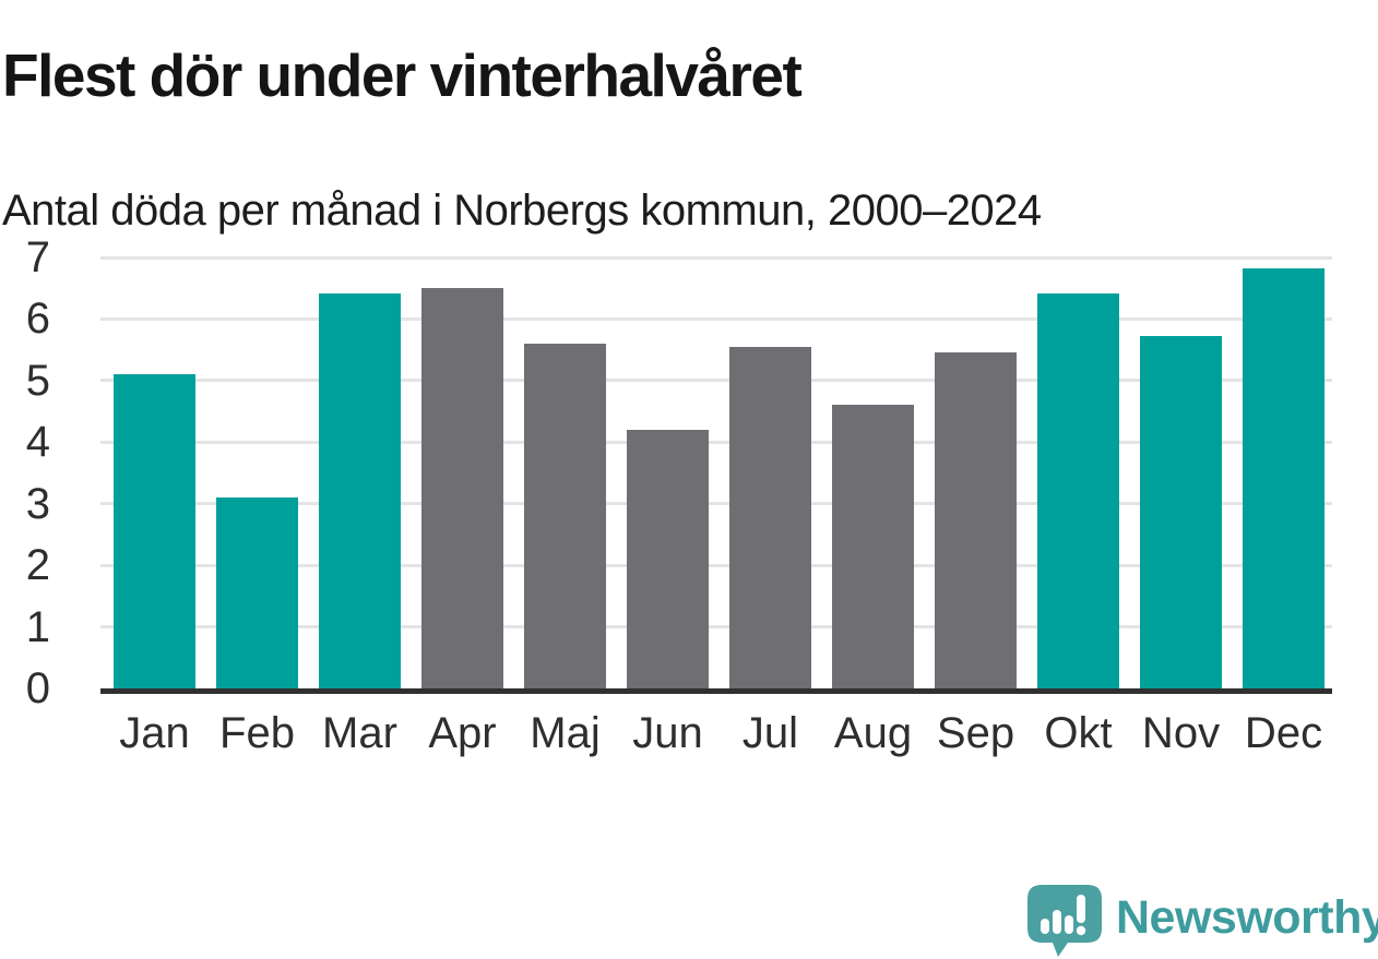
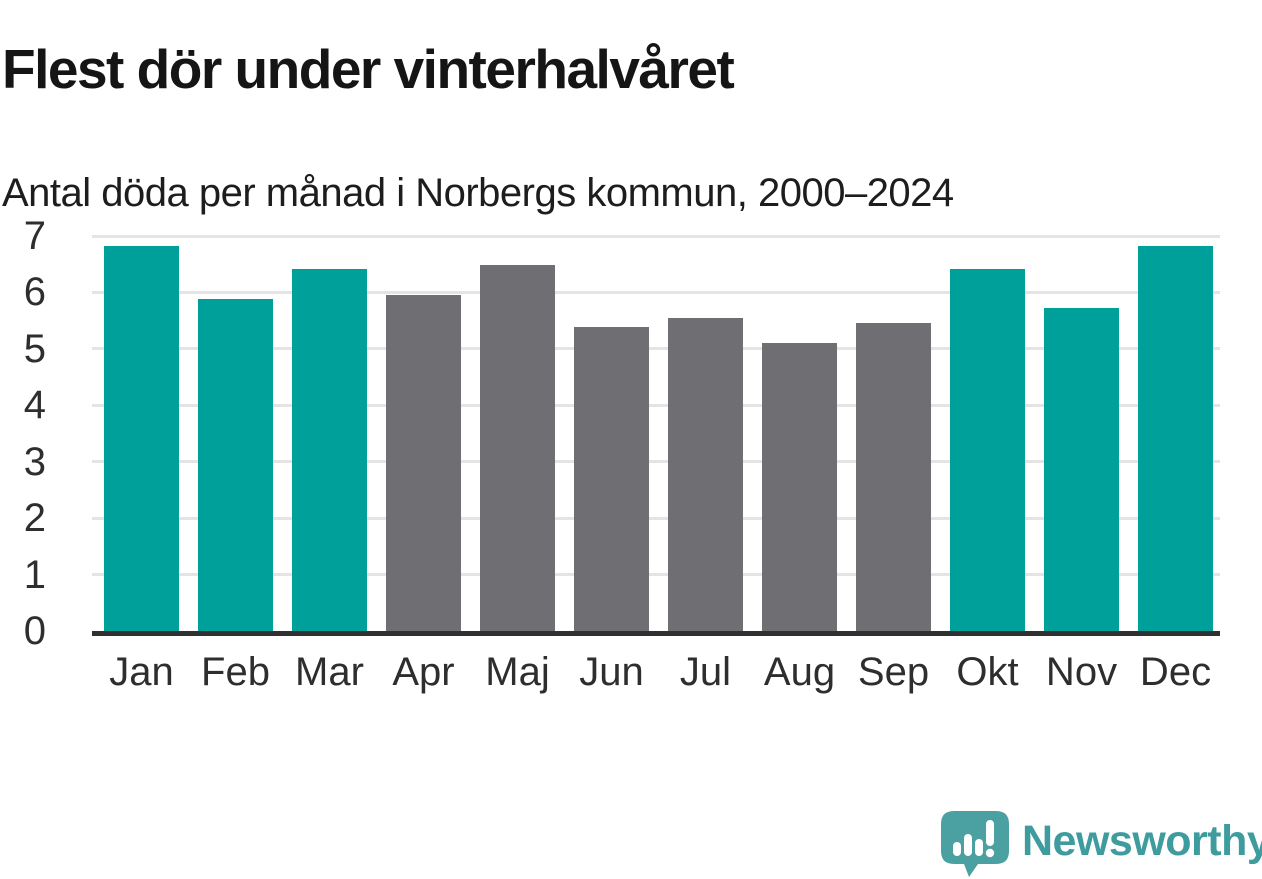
Jan: 5.1 -> 6.8
Feb: 3.1 -> 5.9
Apr: 6.5 -> 6.0
Maj: 5.6 -> 6.5
Jun: 4.2 -> 5.4
Aug: 4.6 -> 5.1
